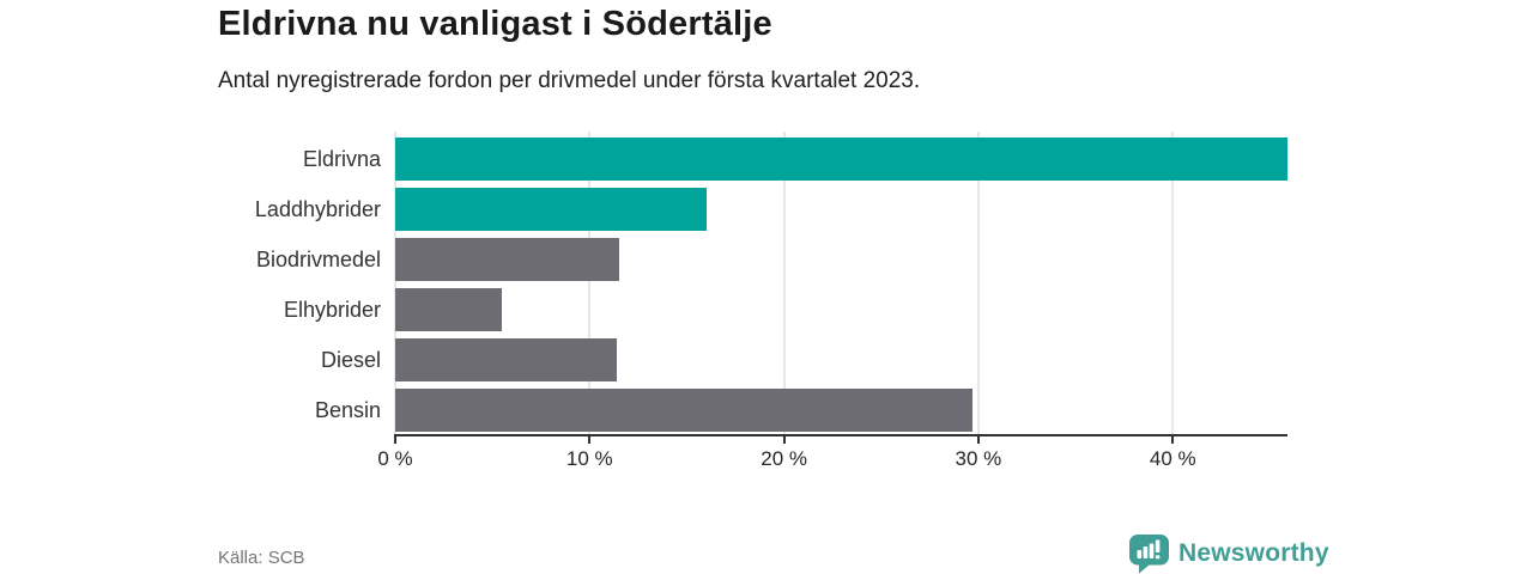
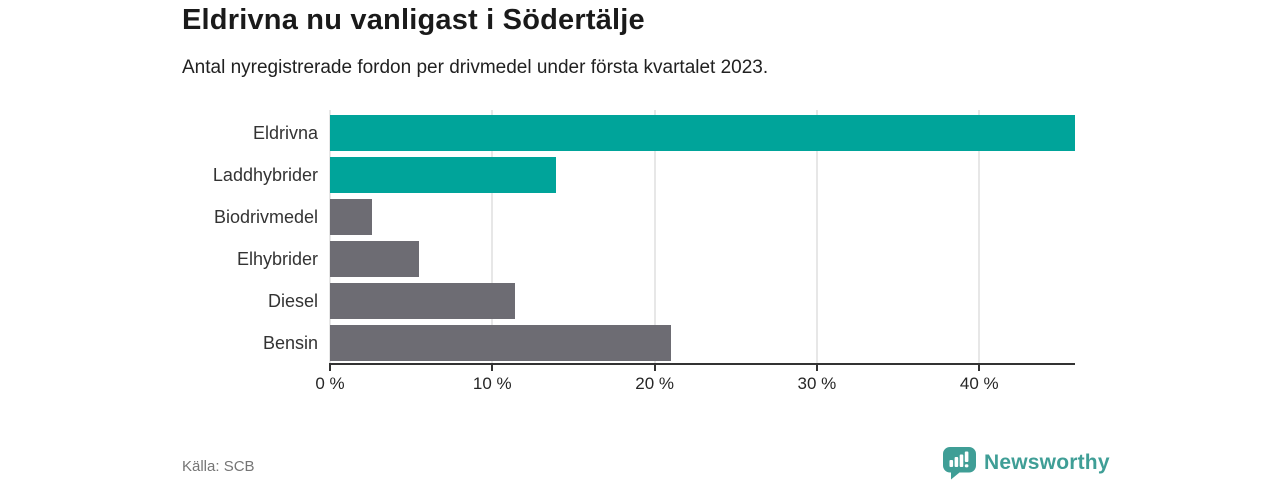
Laddhybrider: 16.0% -> 13.9%
Biodrivmedel: 11.5% -> 2.6%
Bensin: 29.7% -> 21.0%
